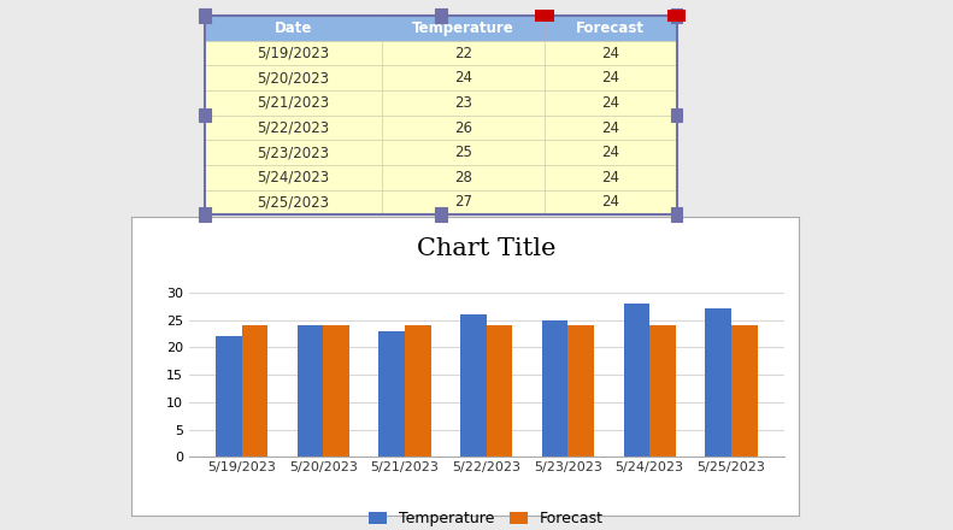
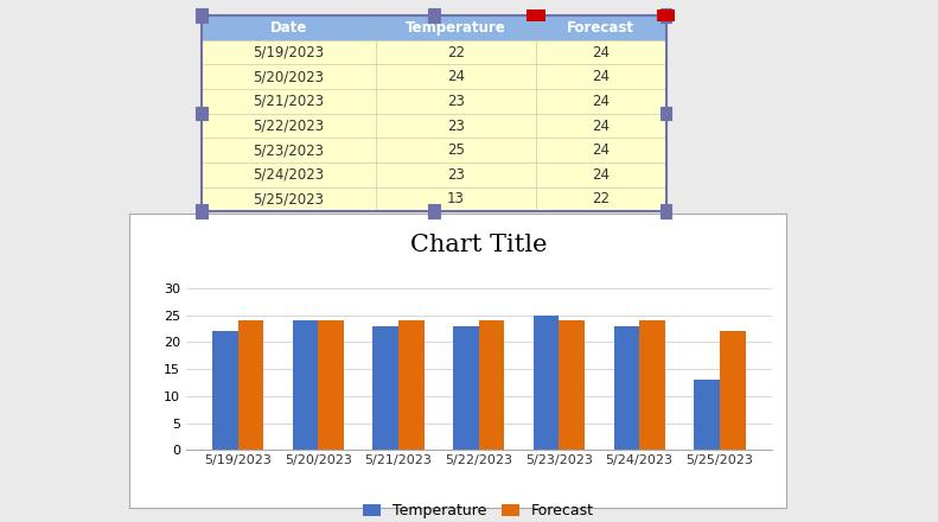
Temperature/5/22/2023: 26 -> 23
Temperature/5/24/2023: 28 -> 23
Temperature/5/25/2023: 27 -> 13
Forecast/5/25/2023: 24 -> 22
